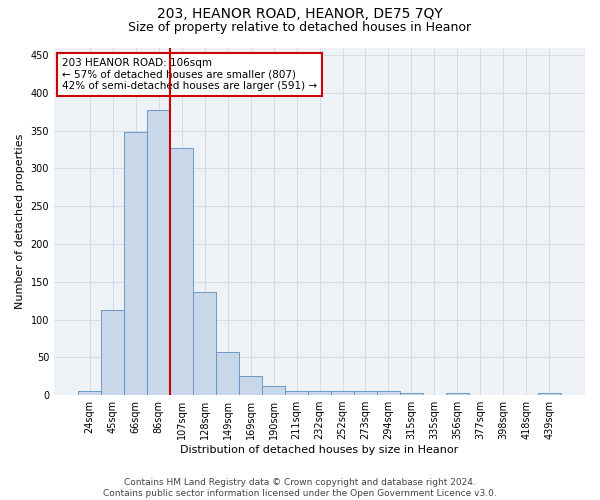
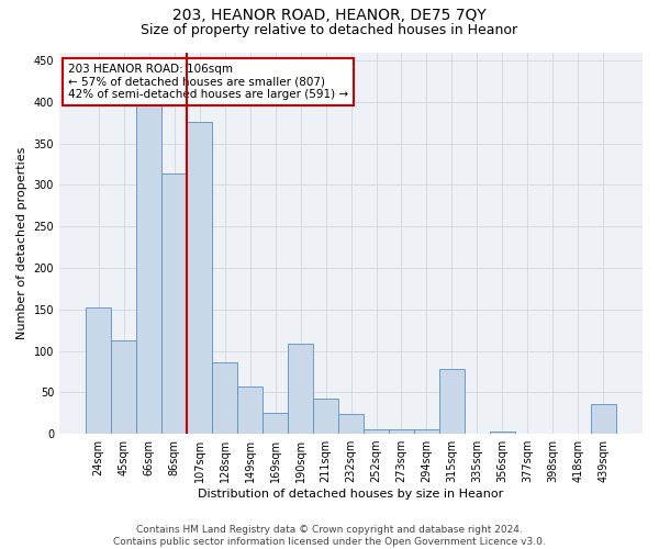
24sqm: 5 -> 152
66sqm: 348 -> 398
86sqm: 377 -> 314
107sqm: 327 -> 376
128sqm: 136 -> 86
190sqm: 12 -> 108
211sqm: 6 -> 42
232sqm: 5 -> 24
315sqm: 3 -> 78
439sqm: 3 -> 36
